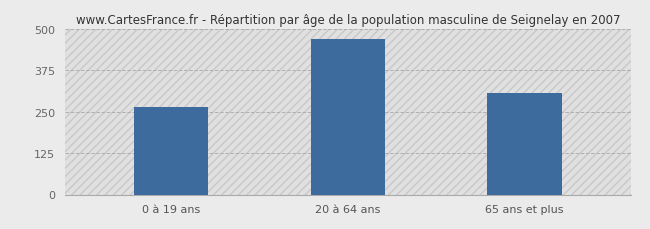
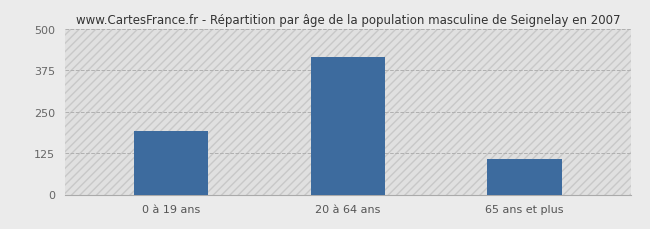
0 à 19 ans: 265 -> 193
20 à 64 ans: 470 -> 415
65 ans et plus: 305 -> 107
